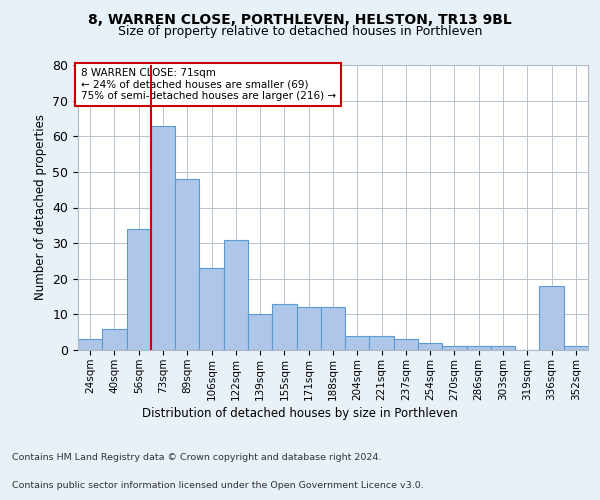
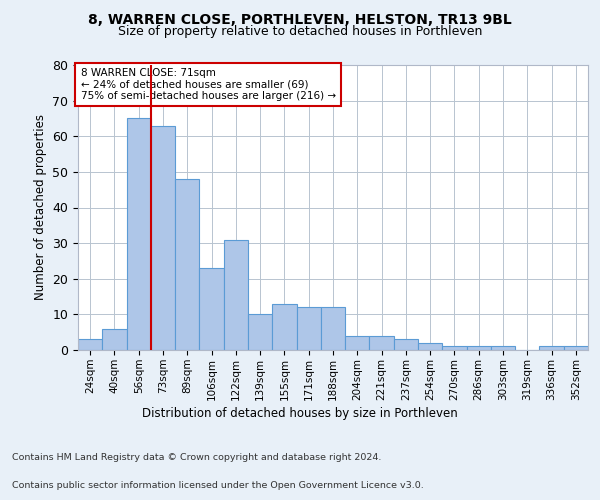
56sqm: 34 -> 65
336sqm: 18 -> 1
